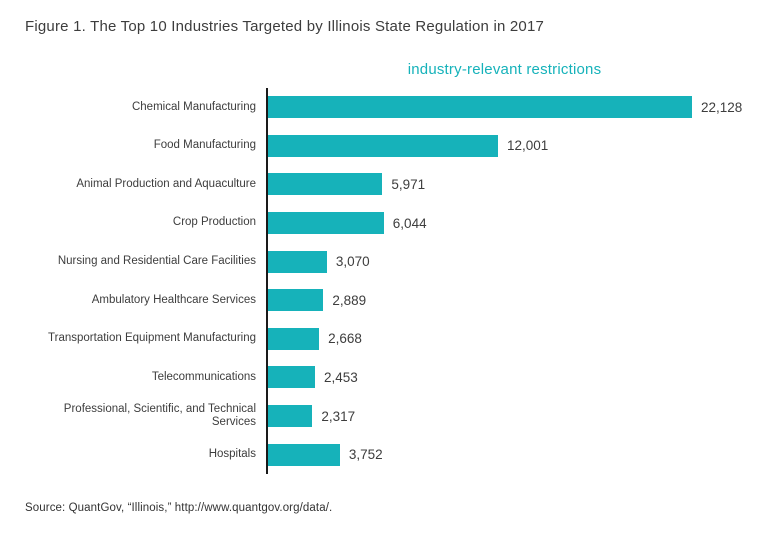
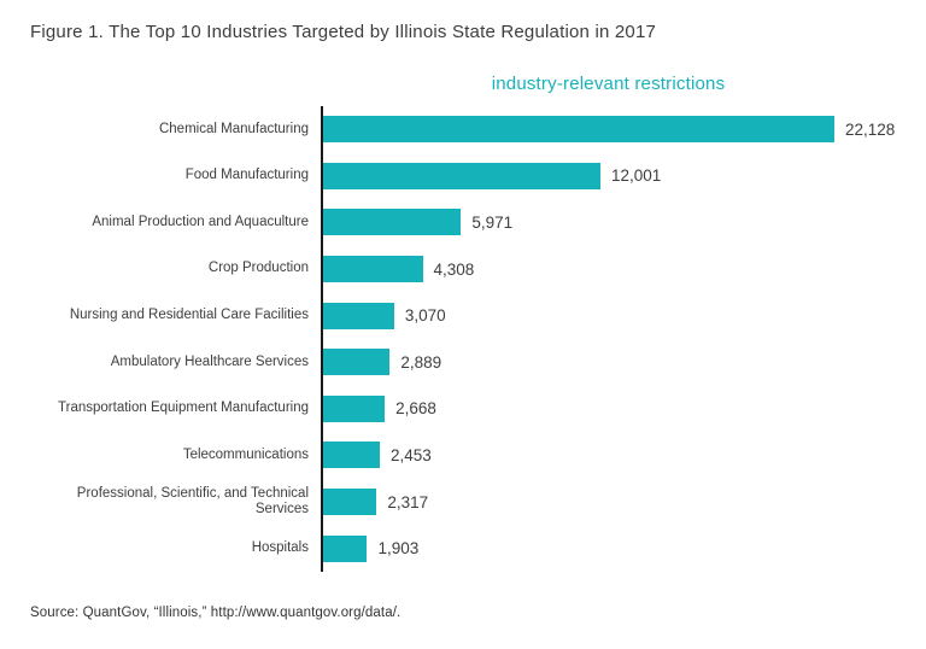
Crop Production: 6,044 -> 4,308
Hospitals: 3,752 -> 1,903
